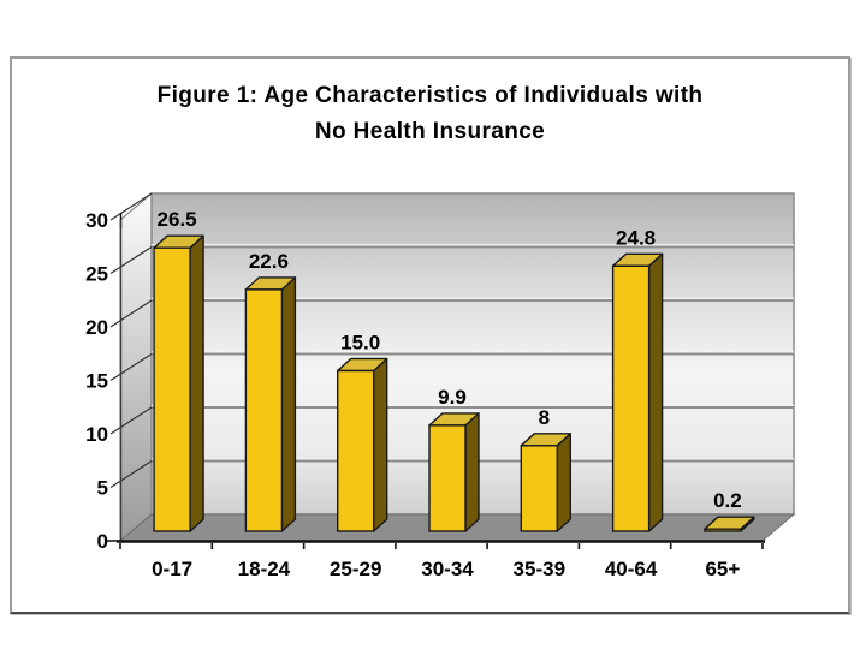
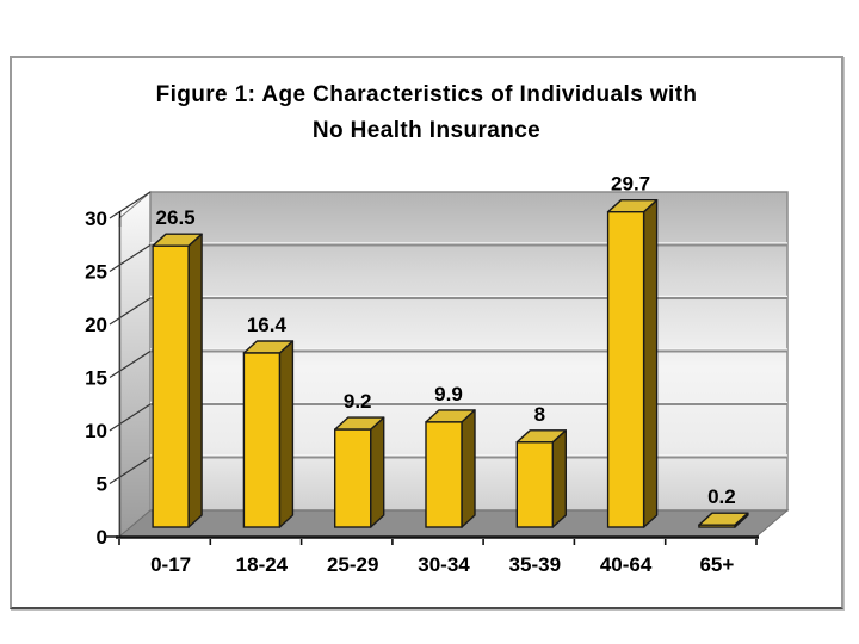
18-24: 22.6 -> 16.4
25-29: 15.0 -> 9.2
40-64: 24.8 -> 29.7
